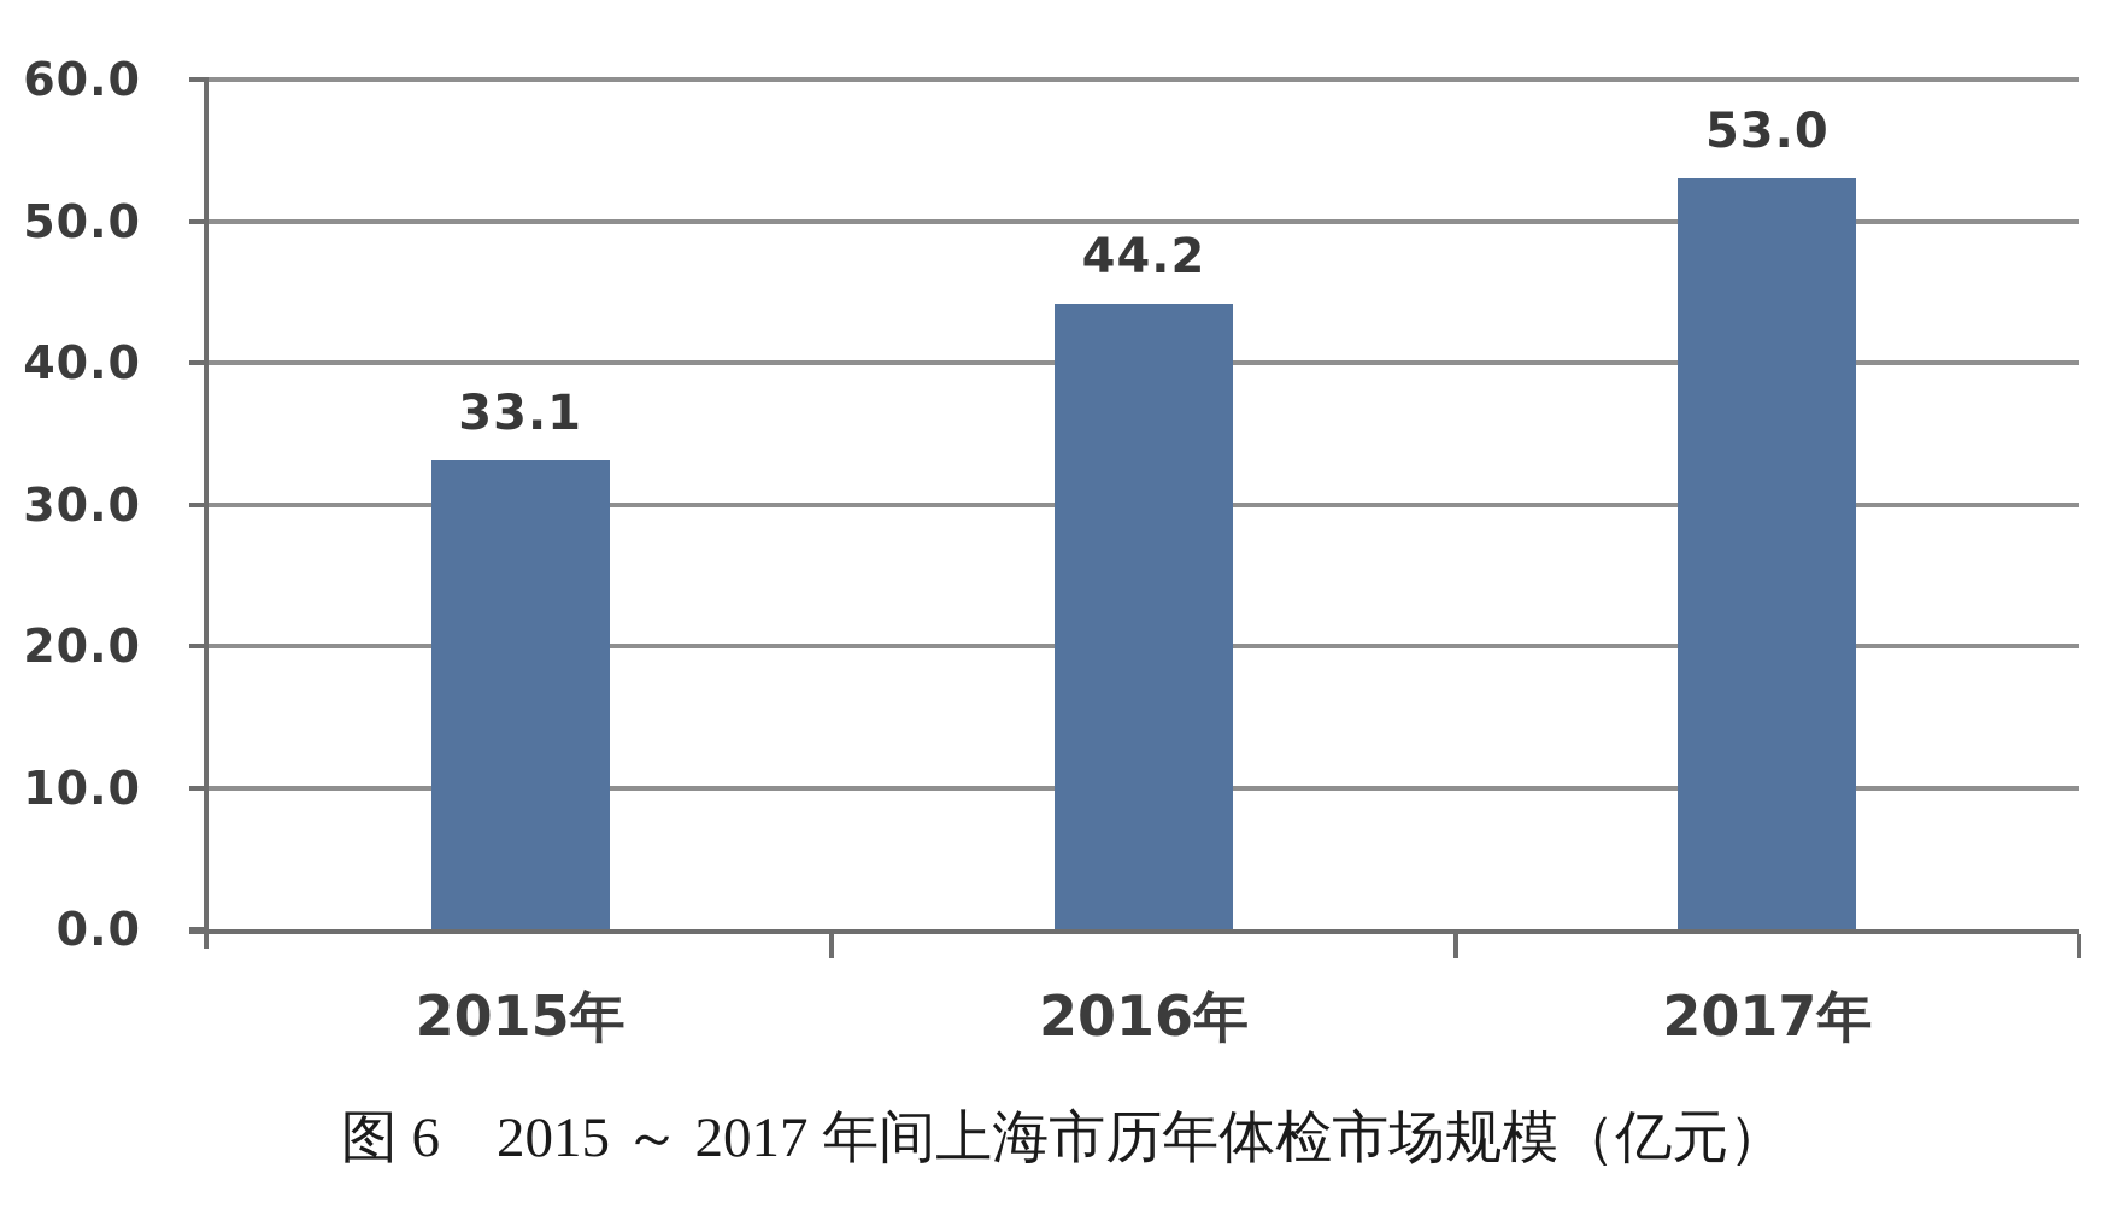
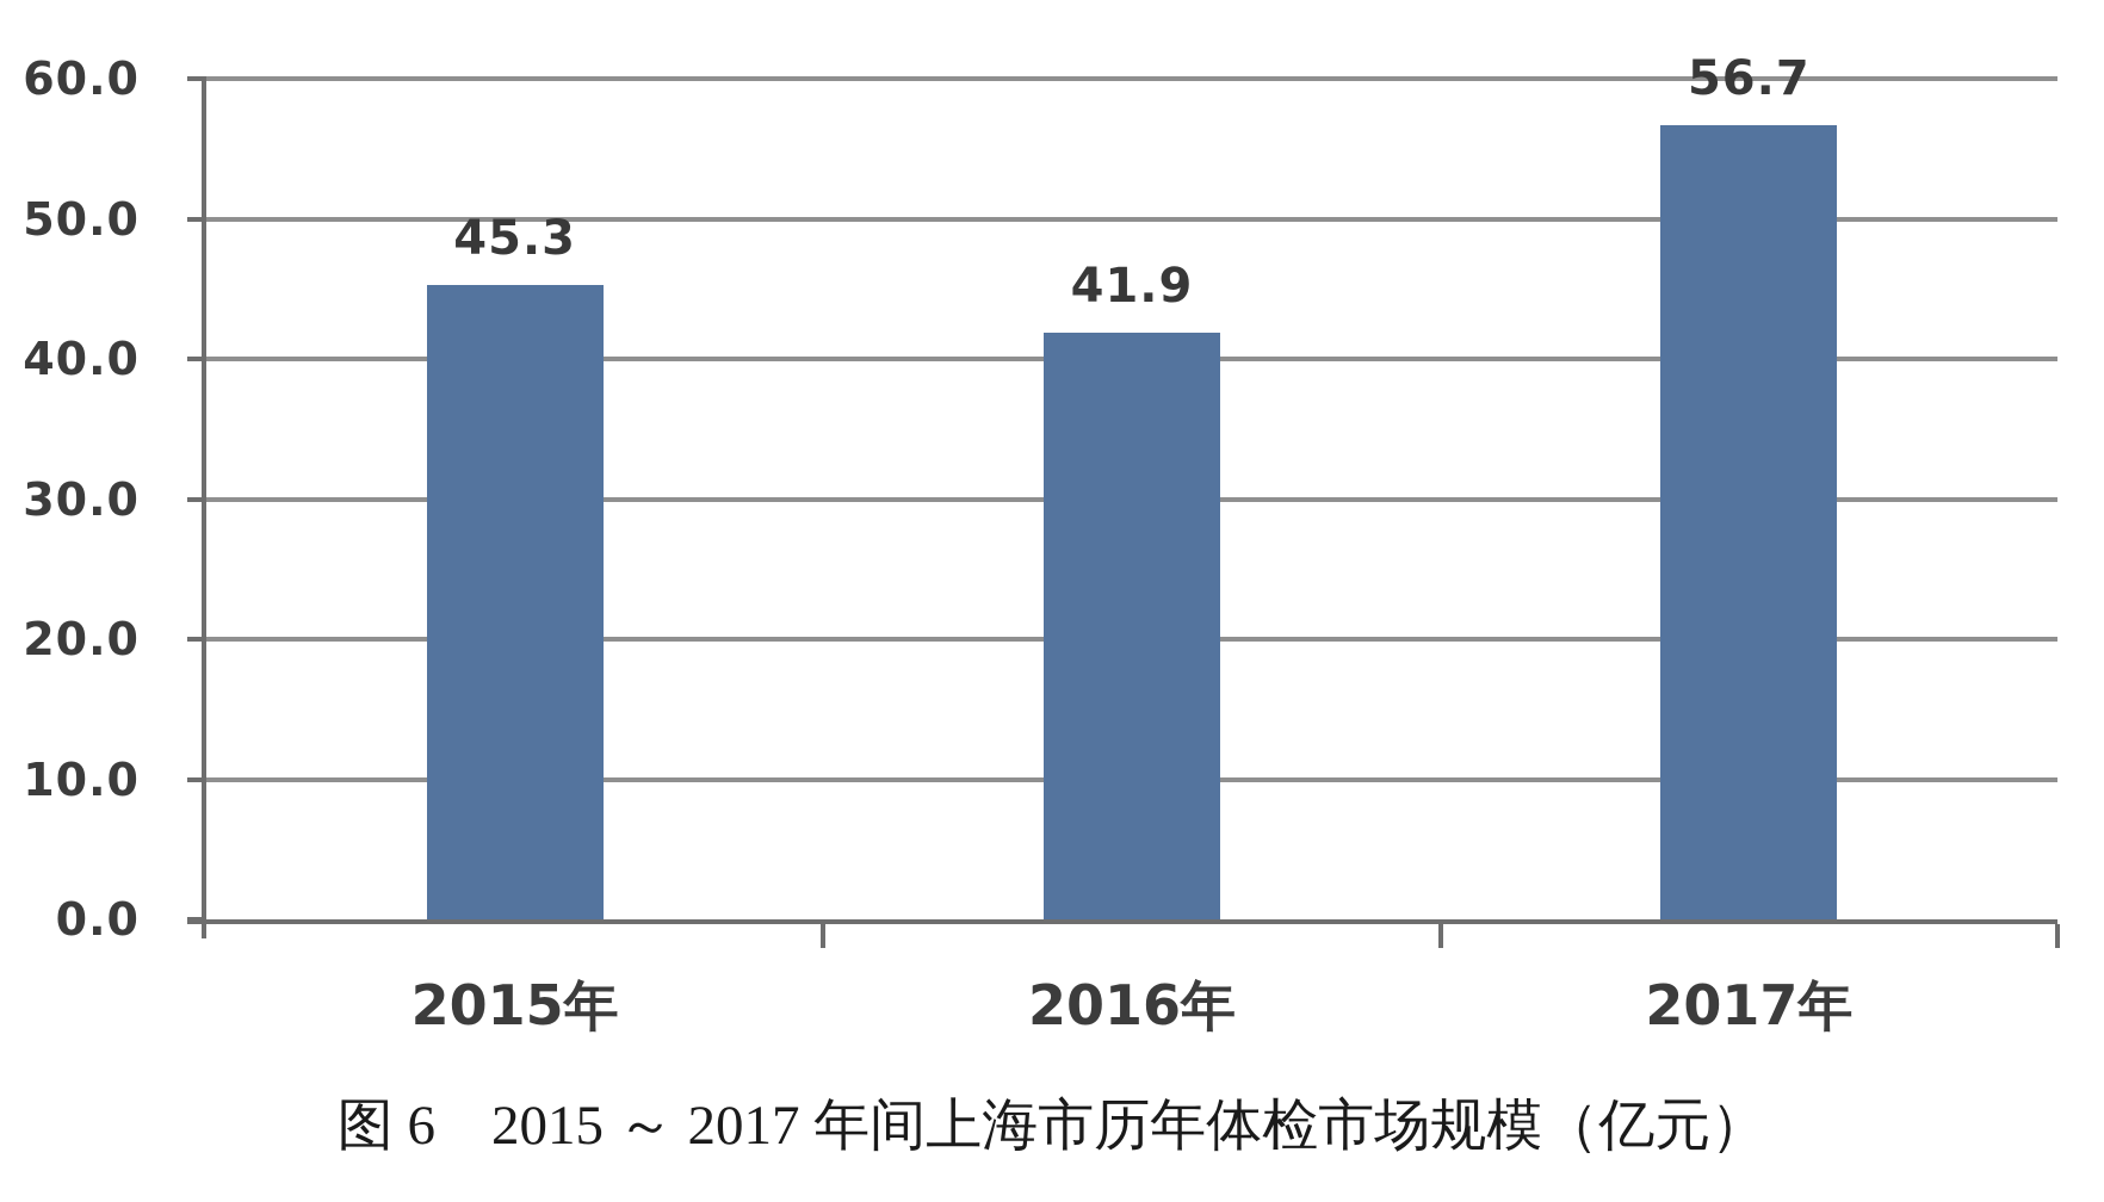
2015年: 33.1 -> 45.3
2016年: 44.2 -> 41.9
2017年: 53.0 -> 56.7
